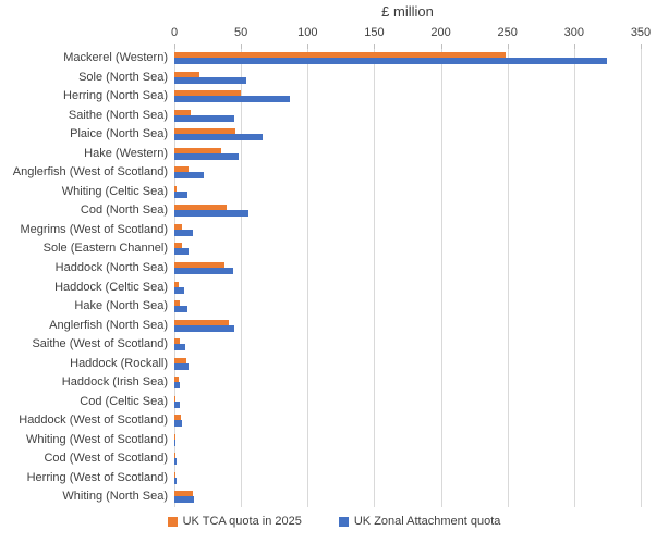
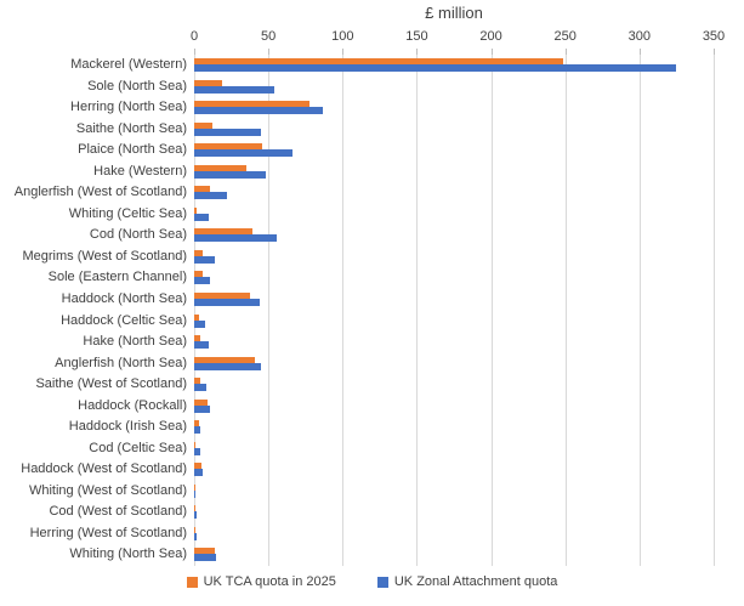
UK TCA quota in 2025/Herring (North Sea): 50 -> 78
